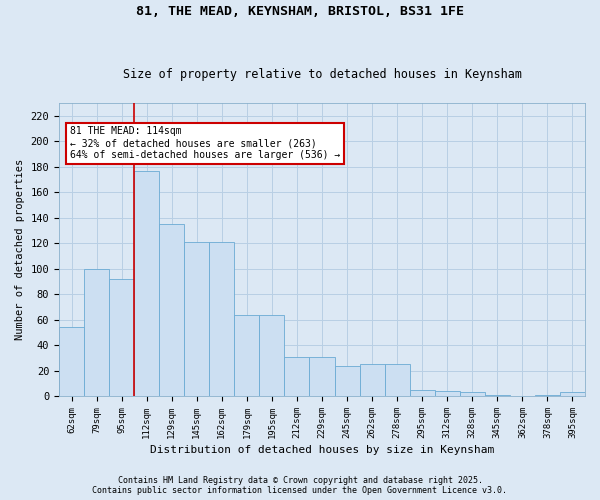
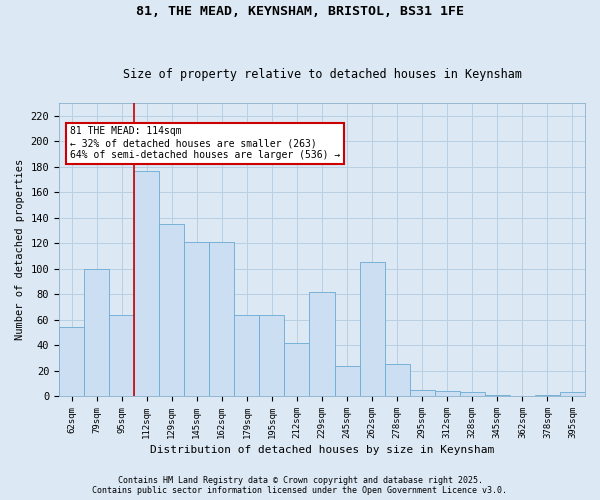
95sqm: 92 -> 64
212sqm: 31 -> 42
229sqm: 31 -> 82
262sqm: 25 -> 105
